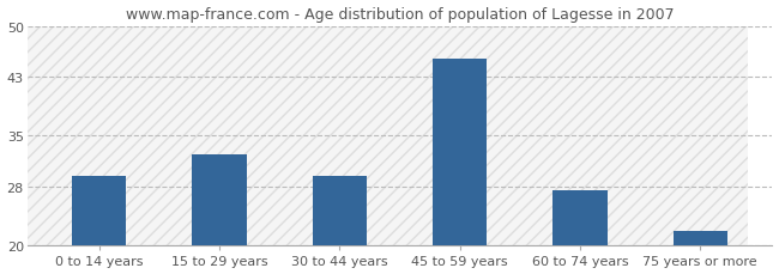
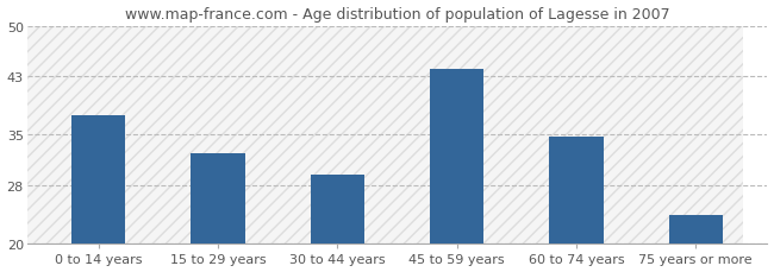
0 to 14 years: 29.5 -> 37.6
45 to 59 years: 45.5 -> 44.0
60 to 74 years: 27.5 -> 34.8
75 years or more: 22.0 -> 24.0
